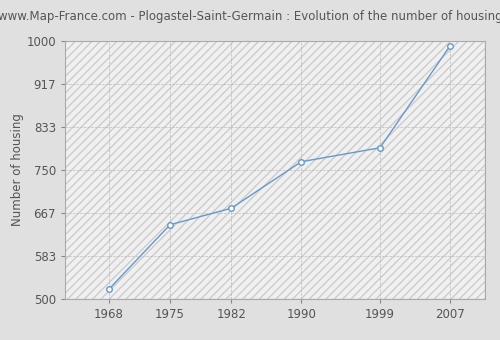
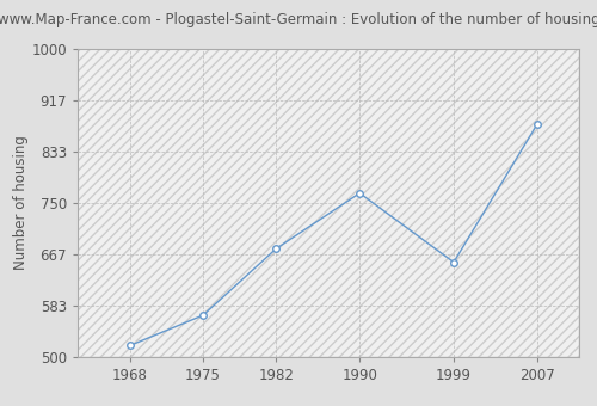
1975: 644 -> 568
1999: 793 -> 654
2007: 990 -> 878
